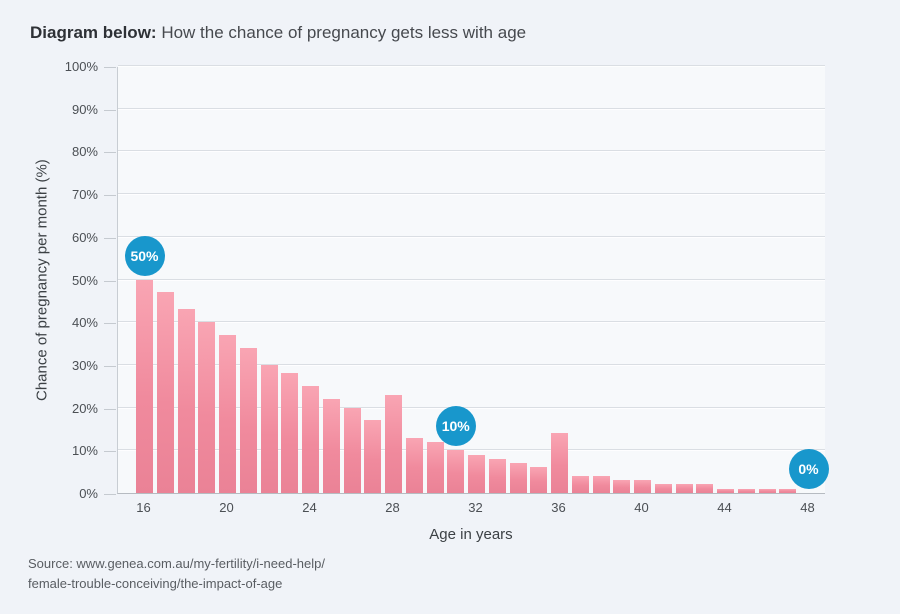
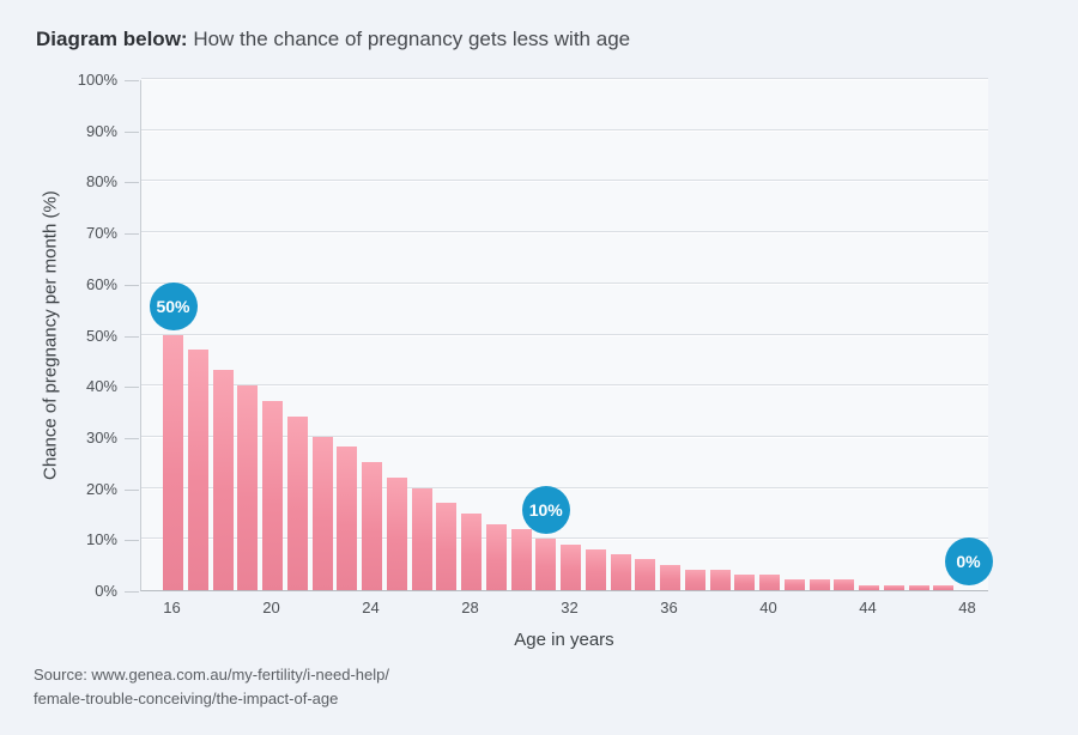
28: 23% -> 15%
36: 14% -> 5%
